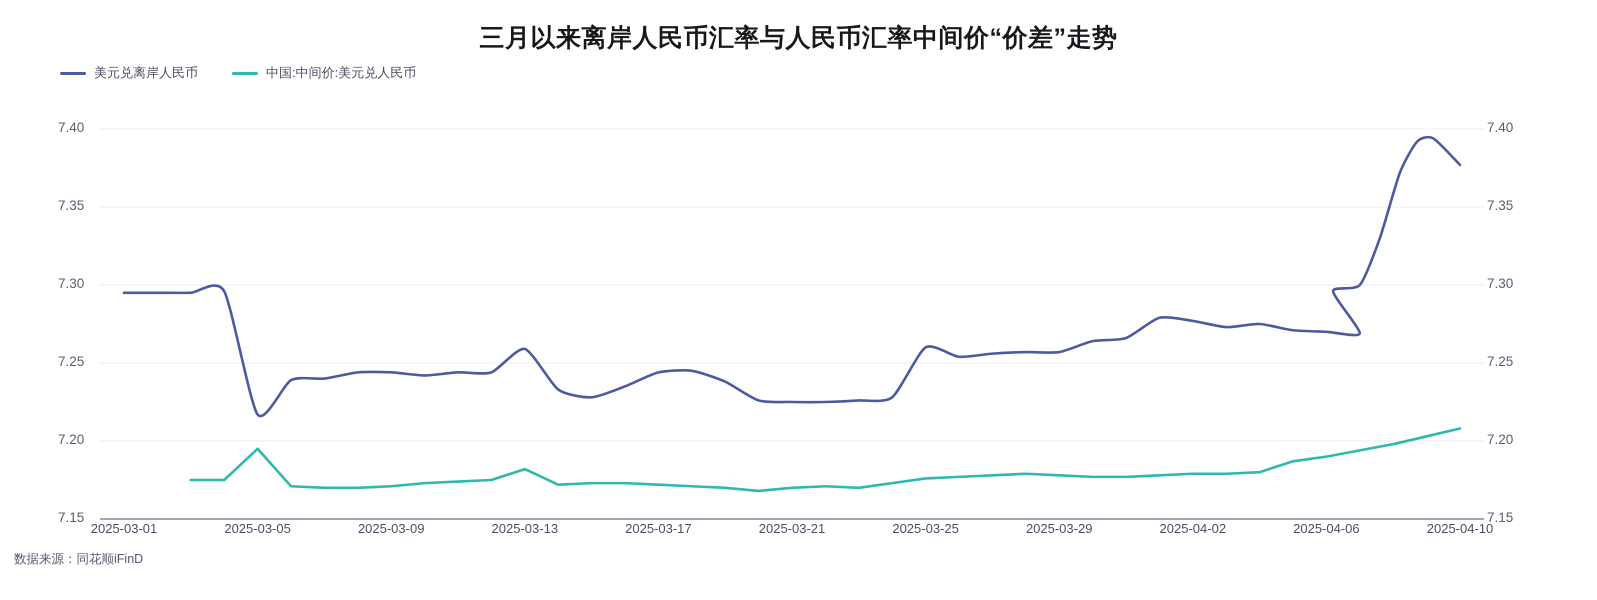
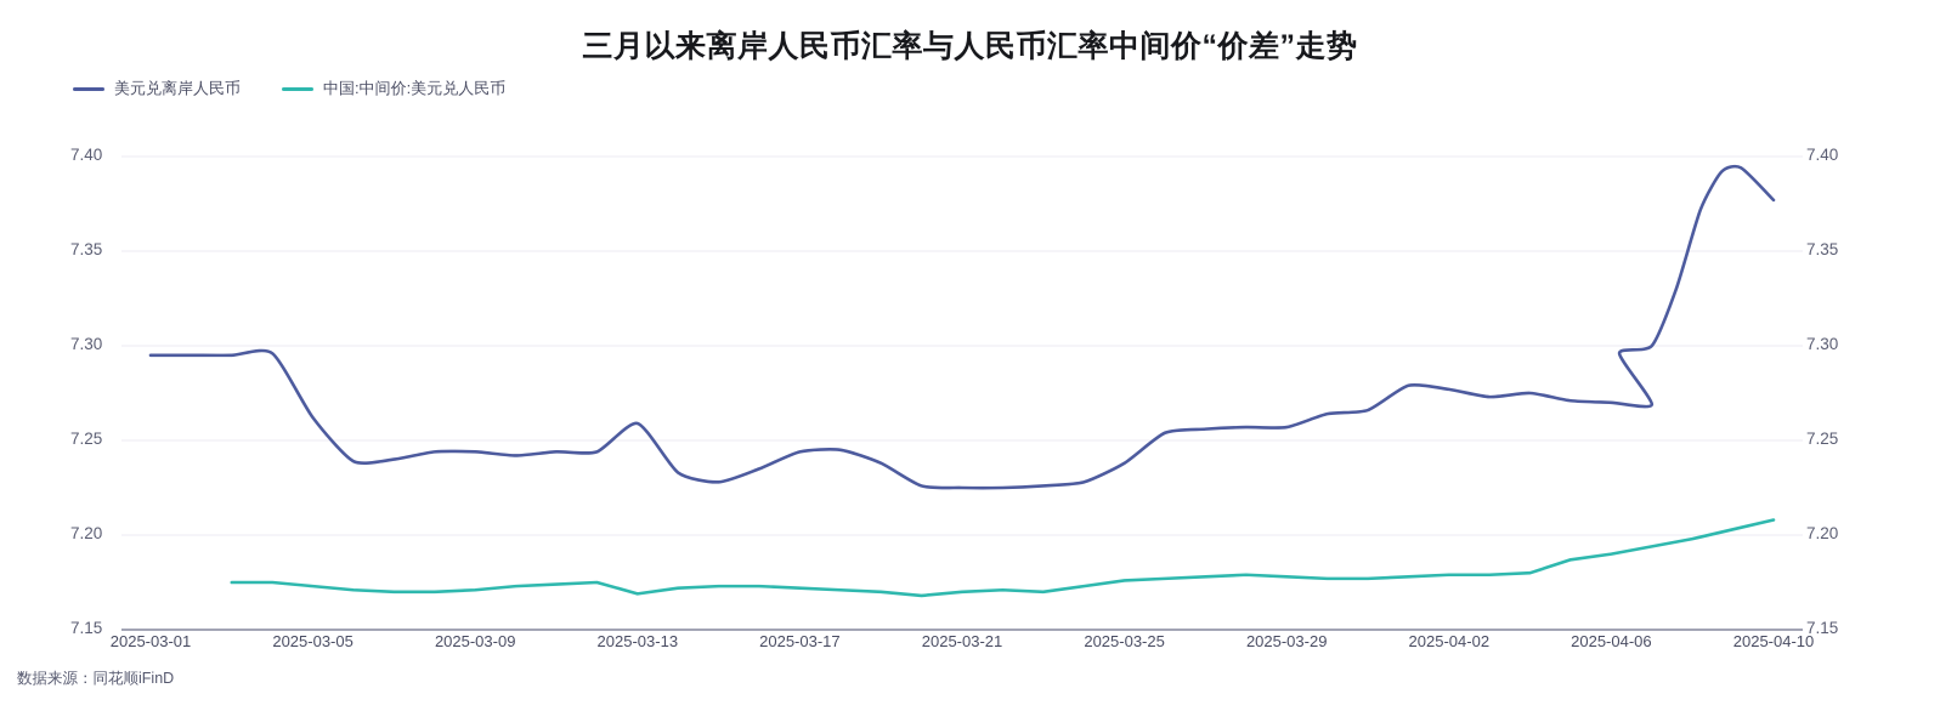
美元兑离岸人民币/2025-03-05: 7.217 -> 7.262
中国:中间价:美元兑人民币/2025-03-05: 7.195 -> 7.173
中国:中间价:美元兑人民币/2025-03-13: 7.182 -> 7.169
美元兑离岸人民币/2025-03-25: 7.260 -> 7.238
